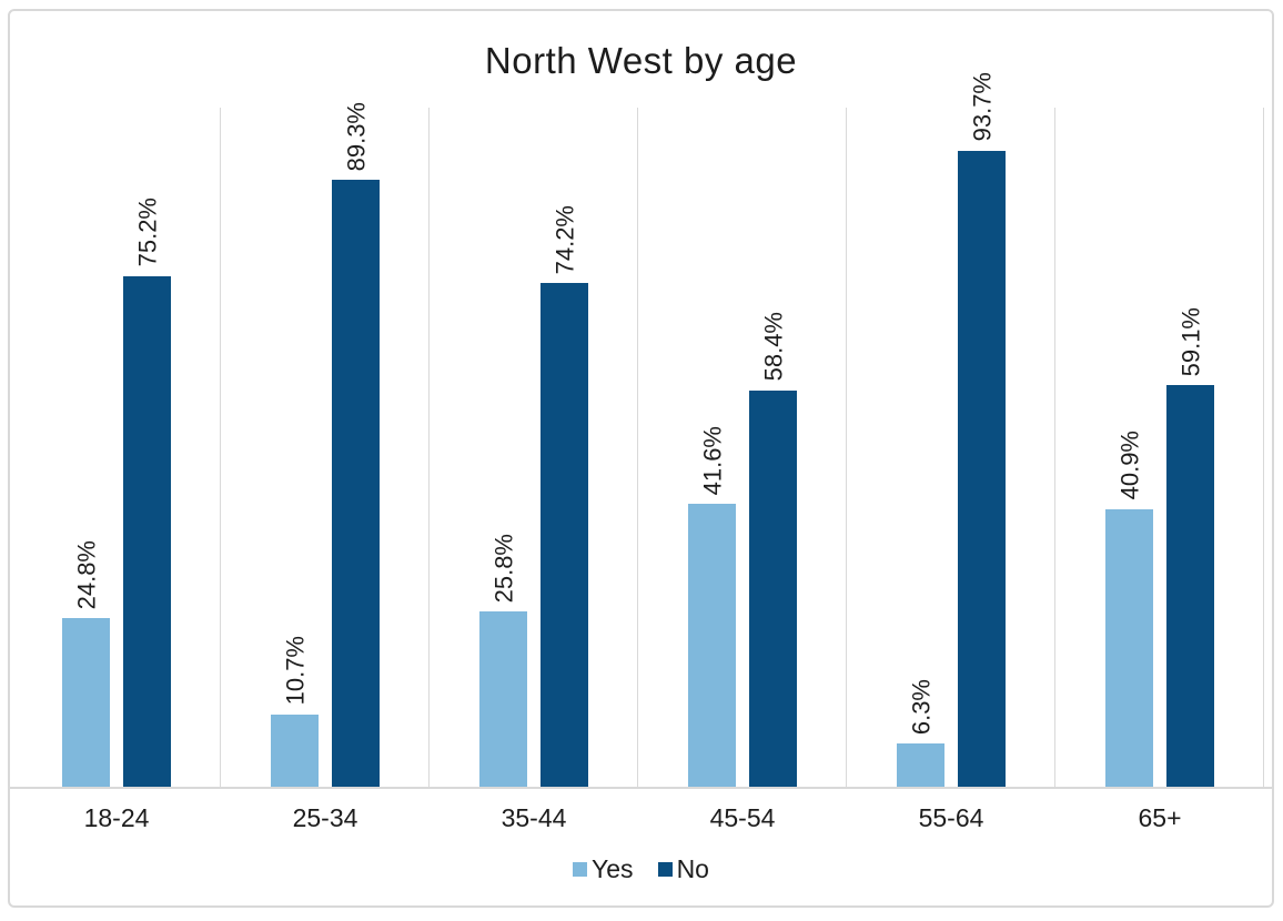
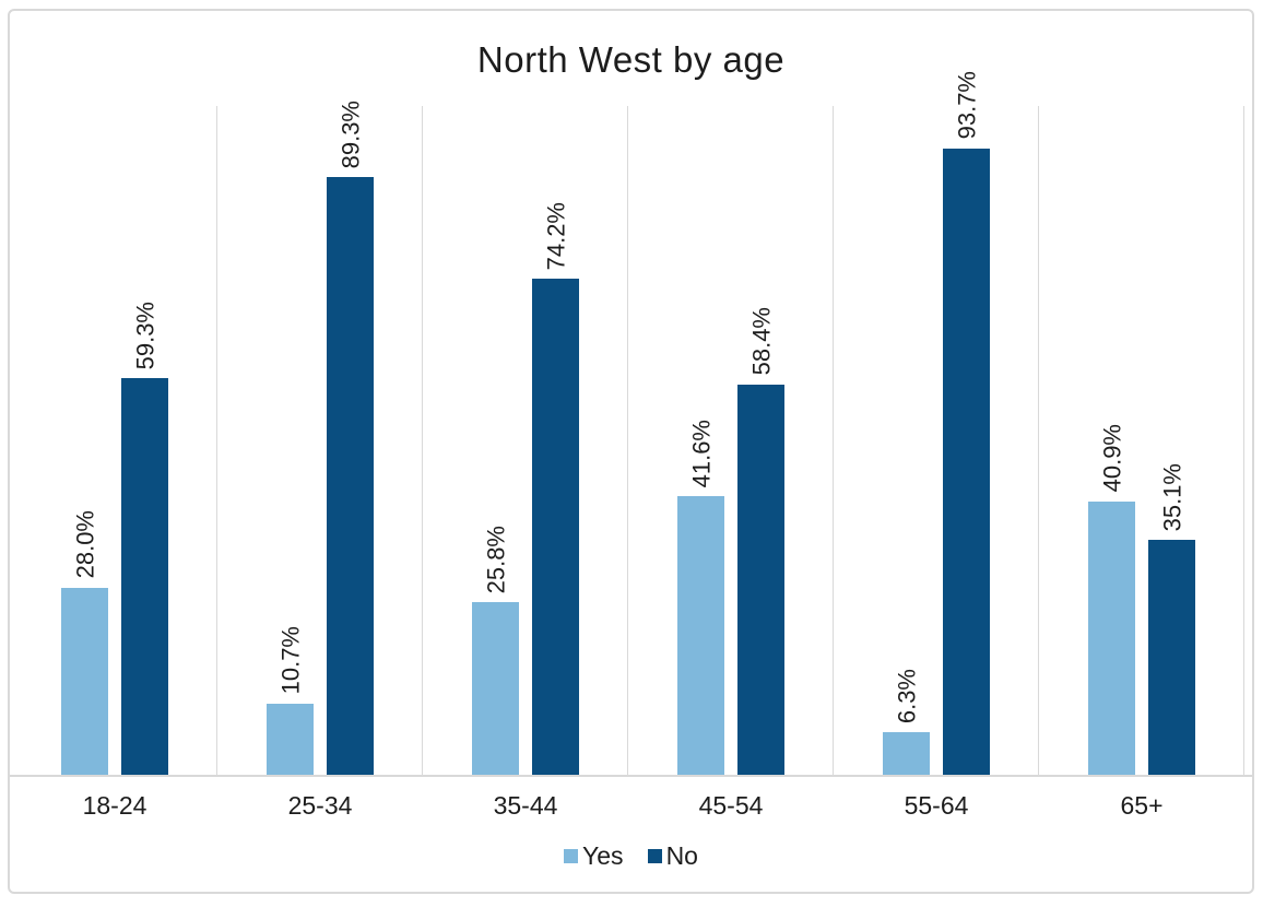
Yes/18-24: 24.8% -> 28.0%
No/18-24: 75.2% -> 59.3%
No/65+: 59.1% -> 35.1%
